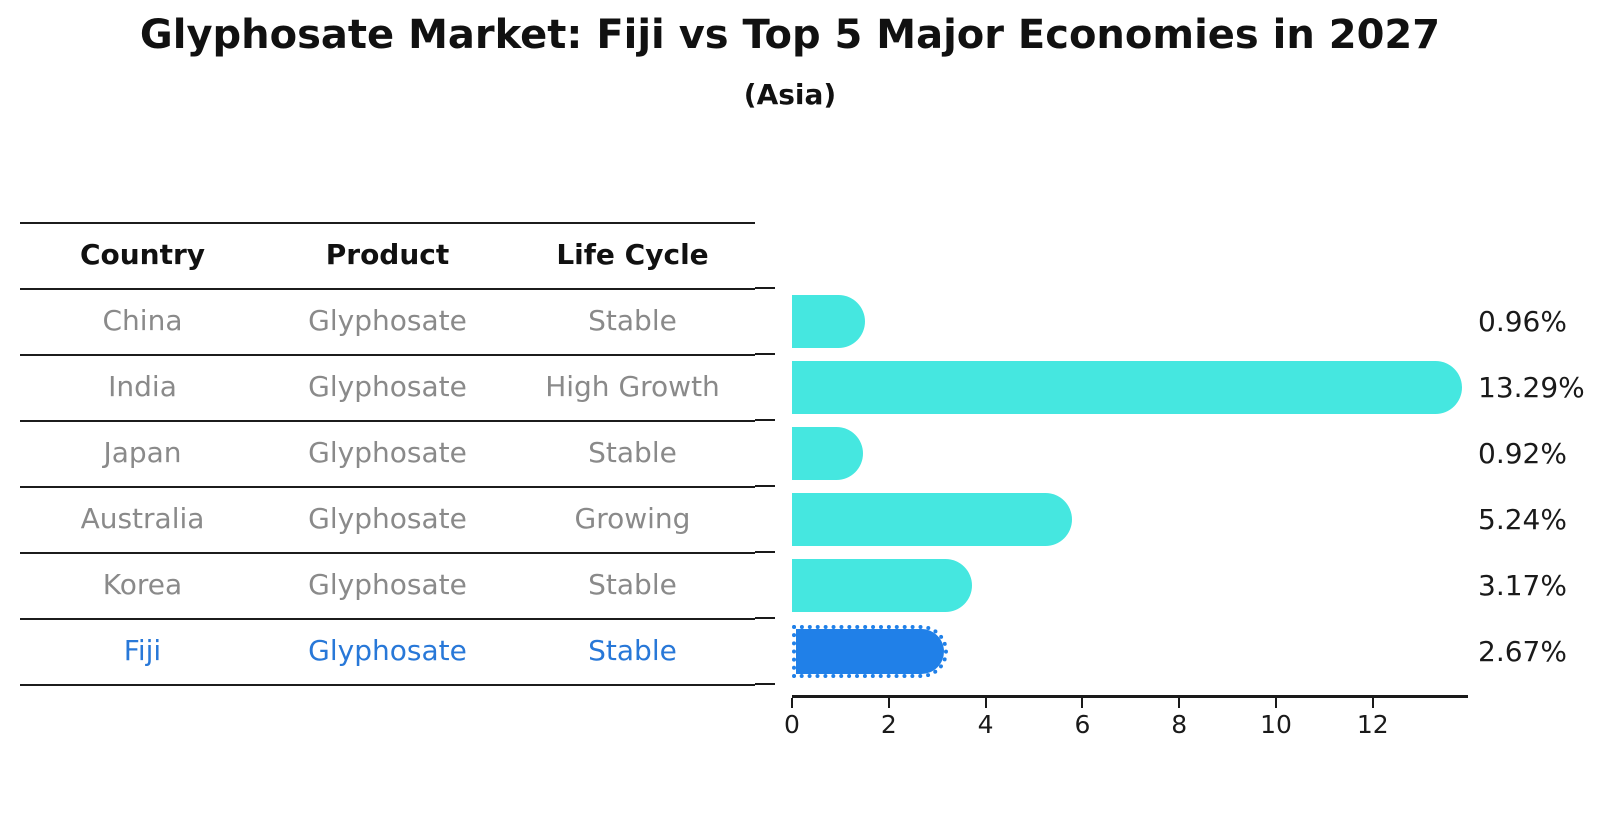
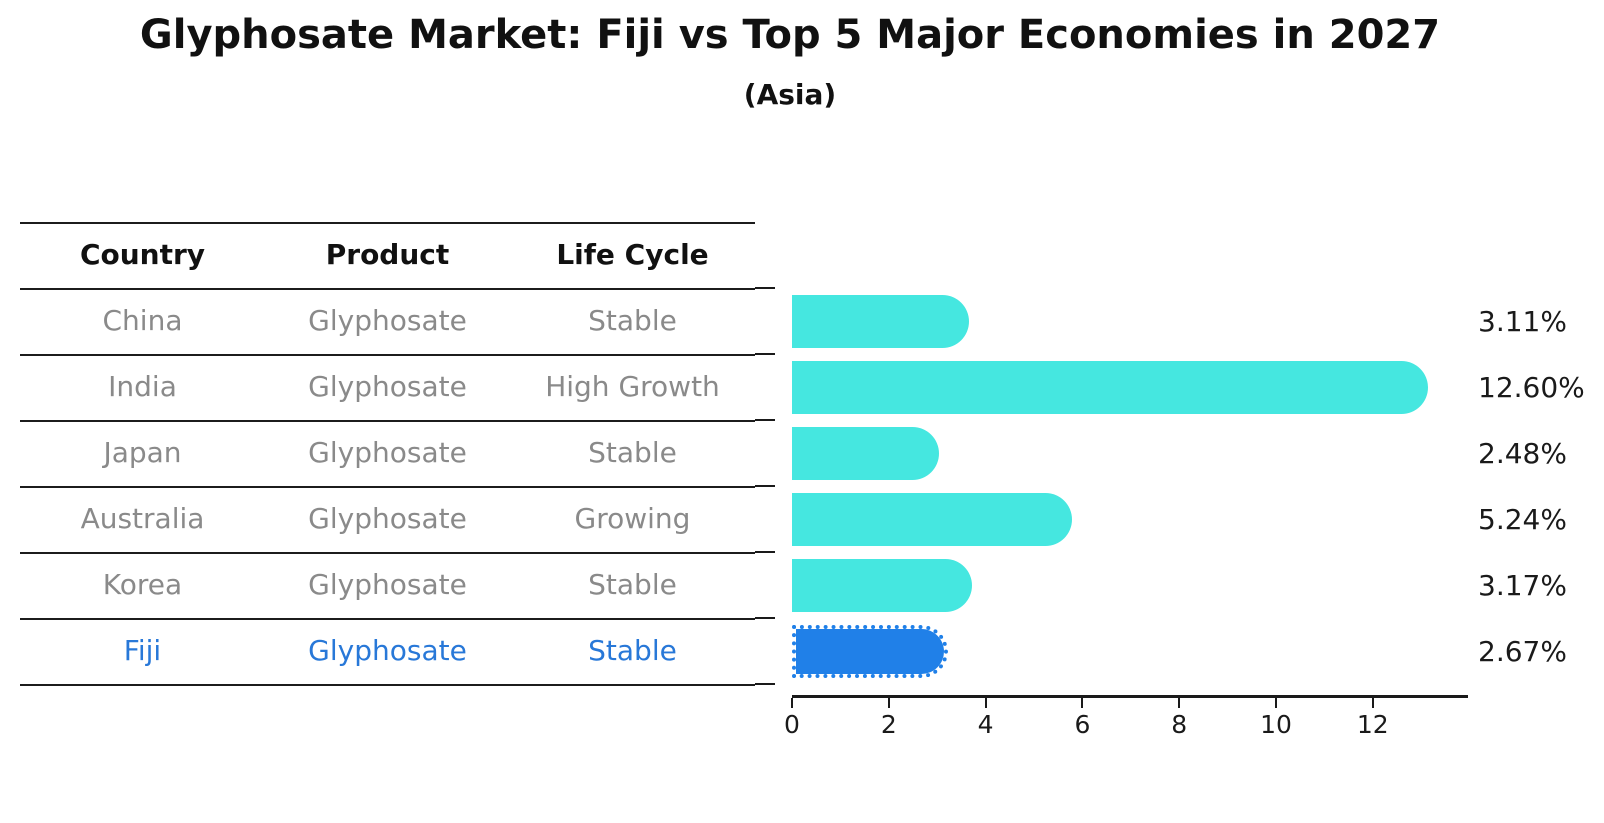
China: 0.96% -> 3.11%
India: 13.29% -> 12.60%
Japan: 0.92% -> 2.48%
